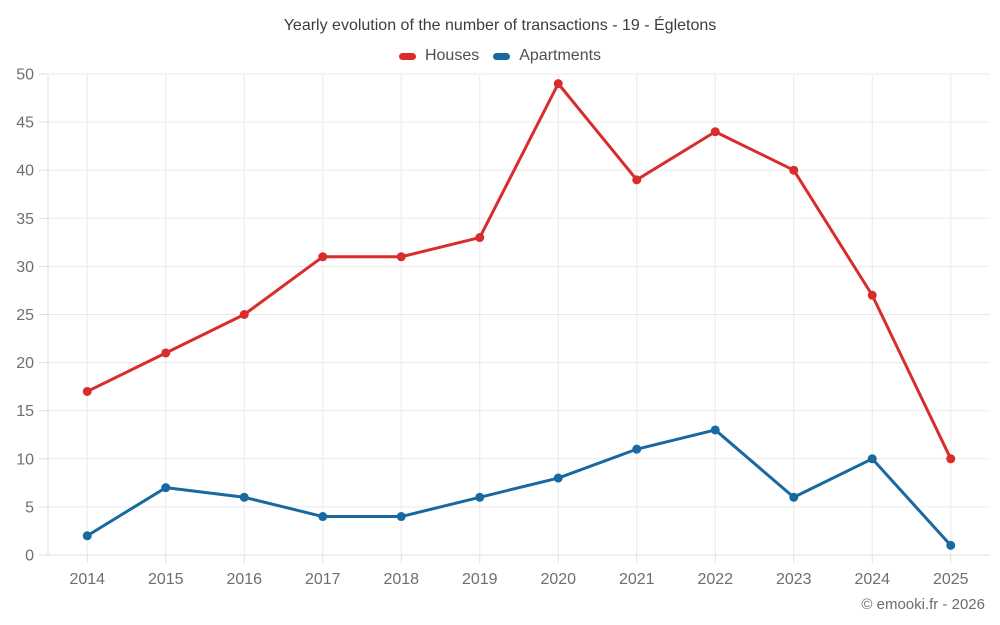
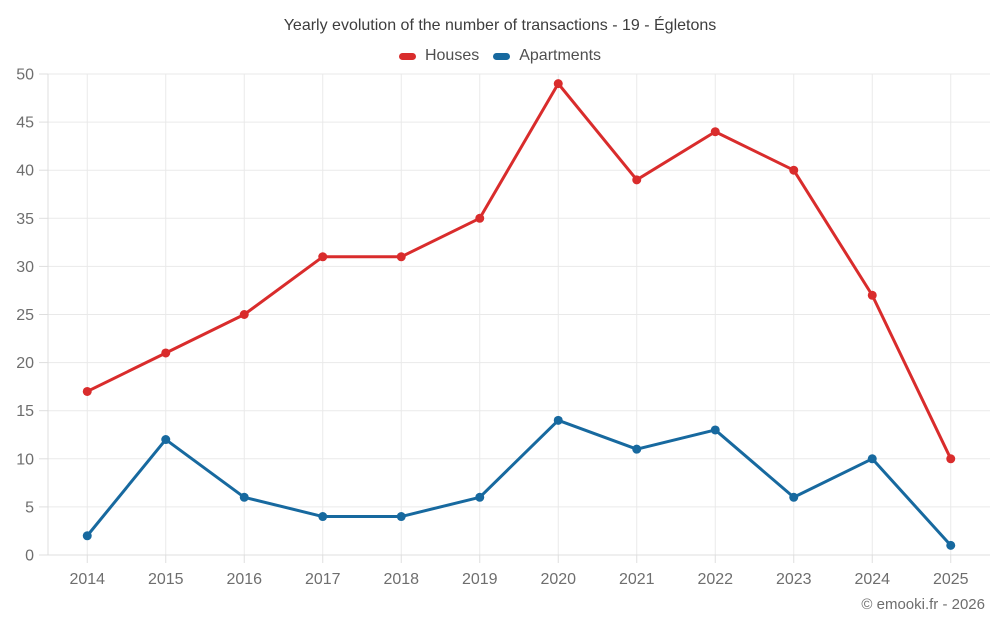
Apartments/2015: 7 -> 12
Houses/2019: 33 -> 35
Apartments/2020: 8 -> 14
